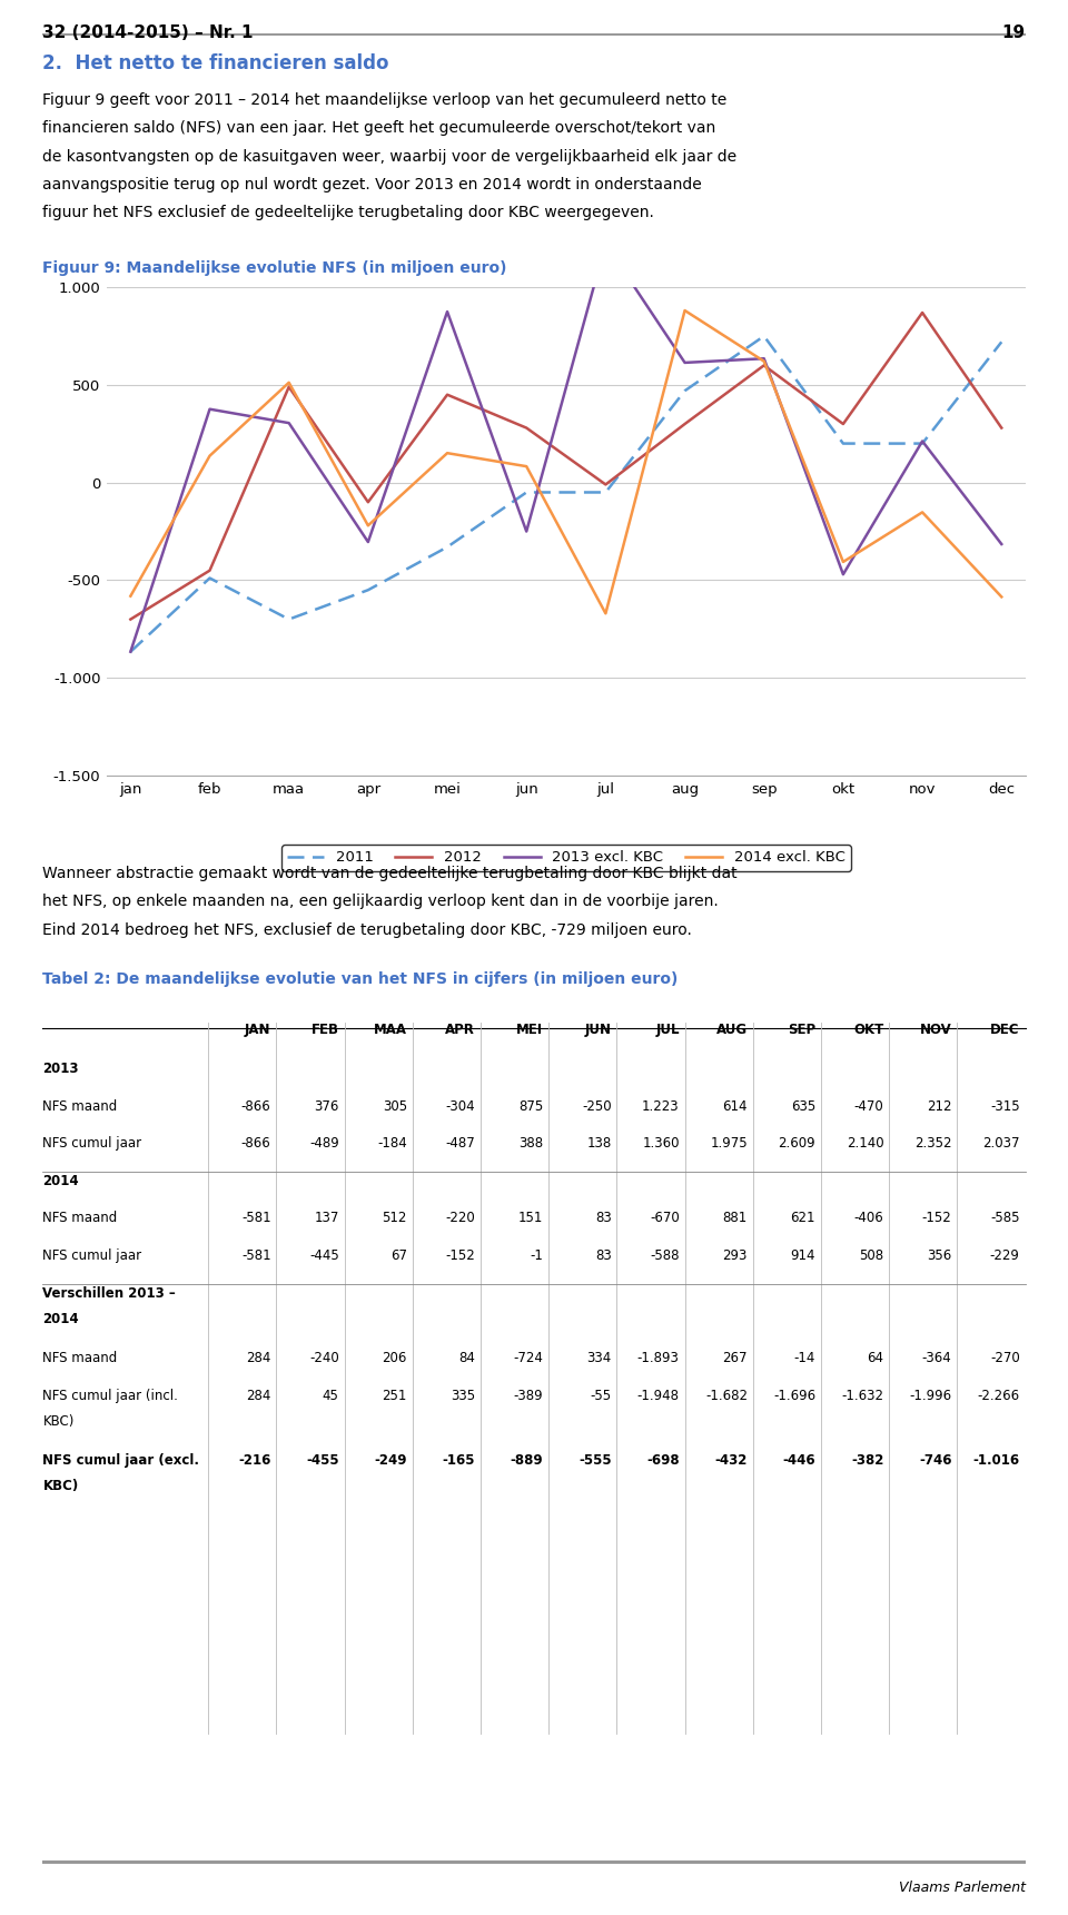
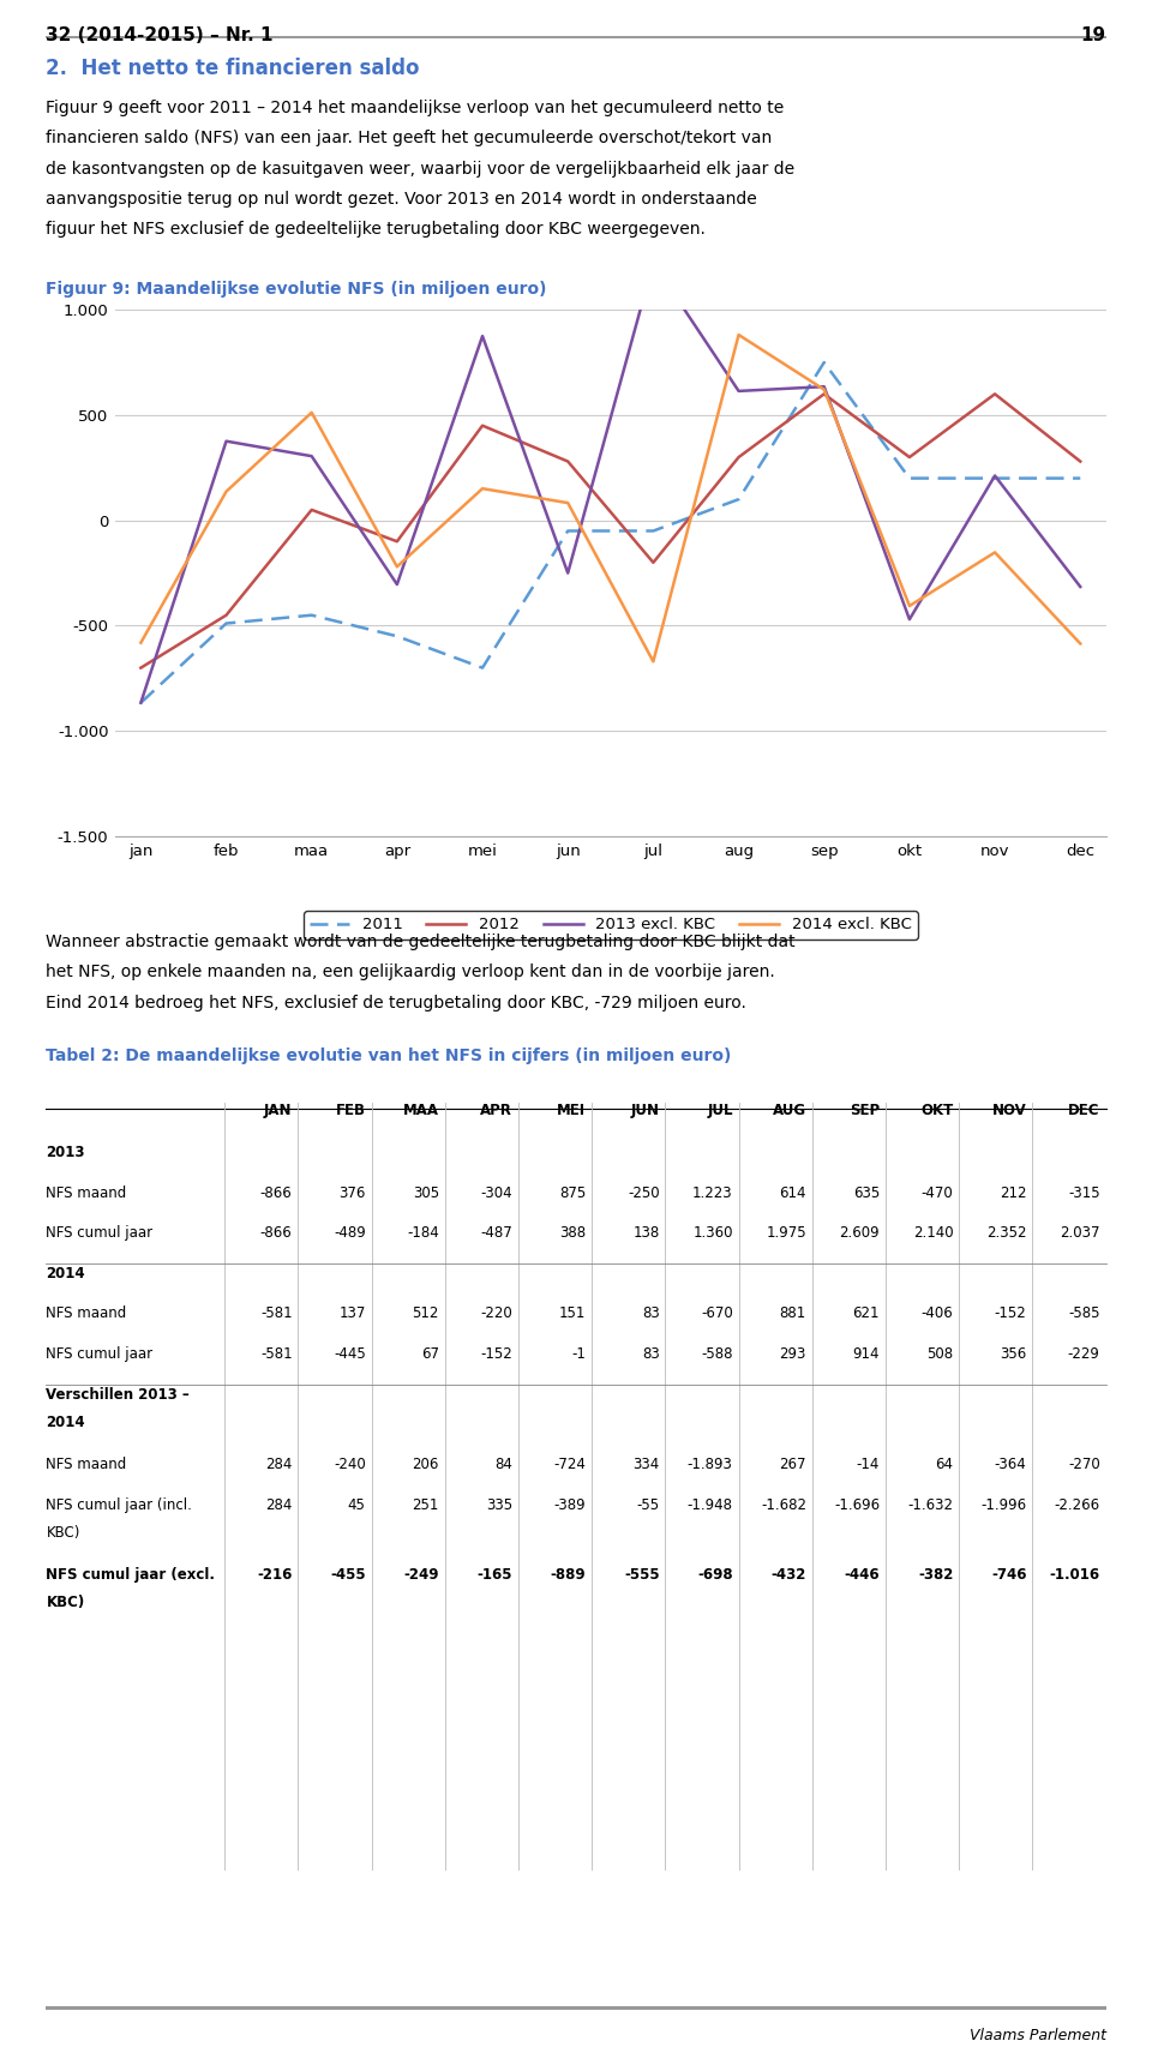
2011/maa: -700 -> -450
2012/maa: 490 -> 50
2011/mei: -330 -> -700
2012/jul: -10 -> -200
2011/aug: 470 -> 100
2012/nov: 870 -> 600
2011/dec: 720 -> 200
